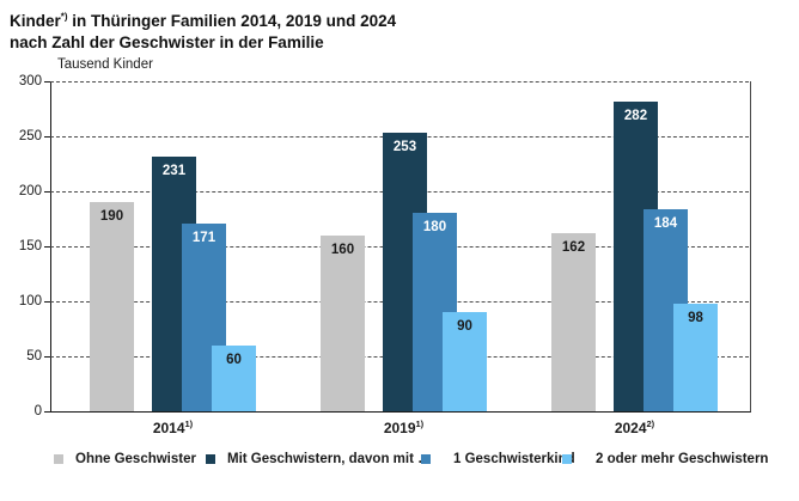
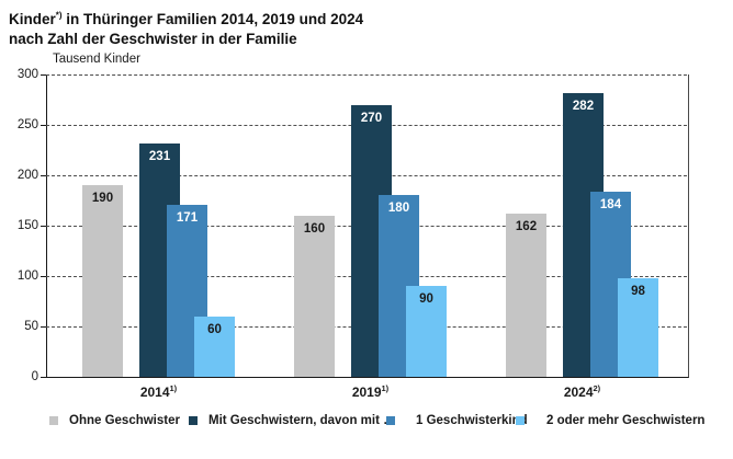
Mit Geschwistern, davon mit …/2019: 253 -> 270
